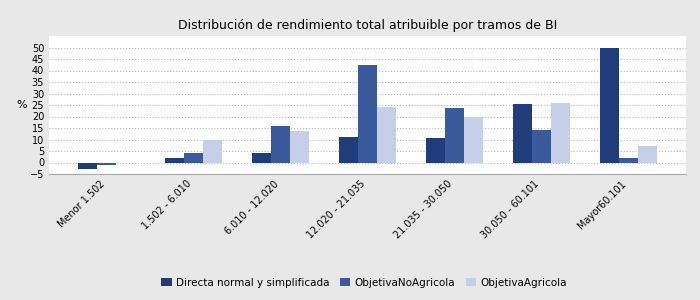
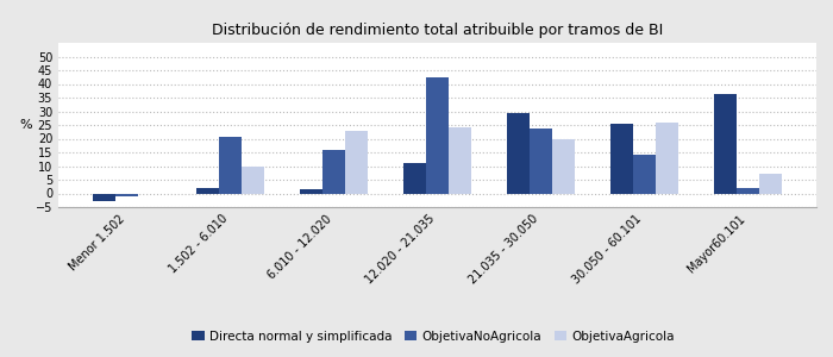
ObjetivaNoAgricola/1.502 - 6.010: 4.0 -> 20.5
Directa normal y simplificada/6.010 - 12.020: 4.0 -> 1.5
ObjetivaAgricola/6.010 - 12.020: 13.5 -> 23.0
Directa normal y simplificada/21.035 - 30.050: 10.5 -> 29.5
Directa normal y simplificada/Mayor60.101: 50.0 -> 36.5
